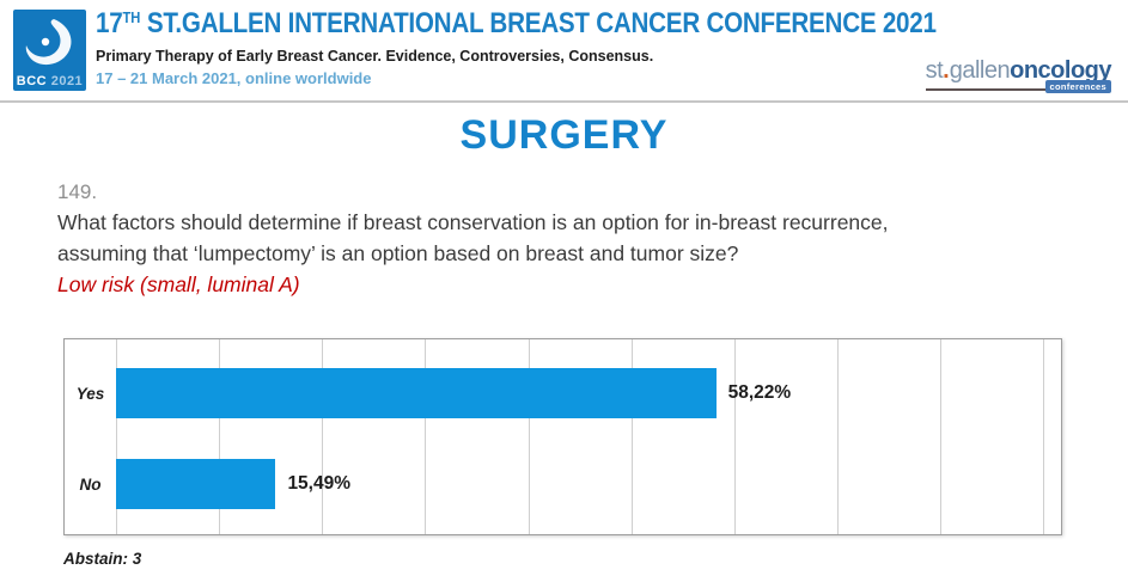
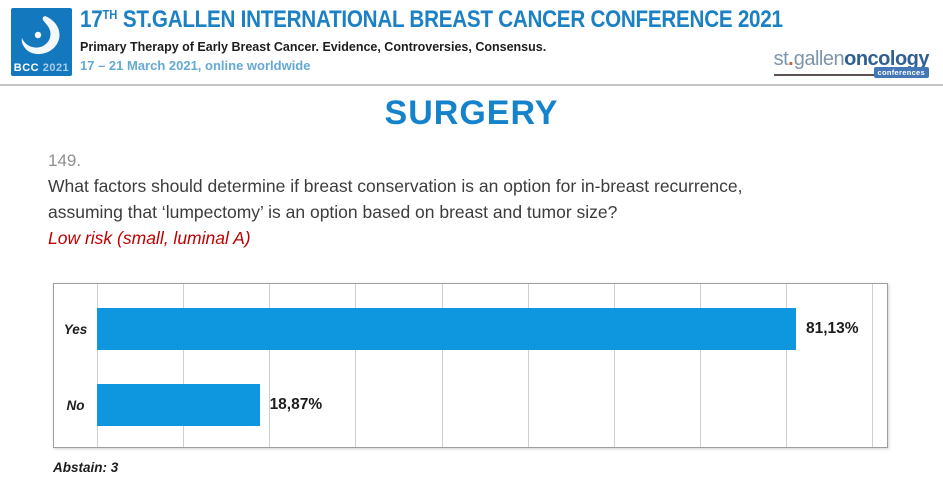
Yes: 58,22% -> 81,13%
No: 15,49% -> 18,87%
